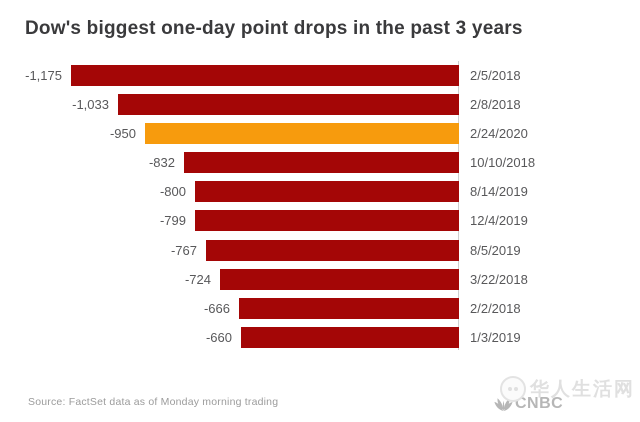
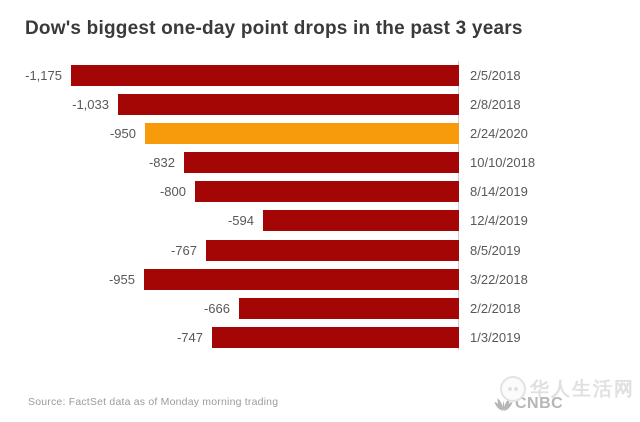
12/4/2019: -799 -> -594
3/22/2018: -724 -> -955
1/3/2019: -660 -> -747
